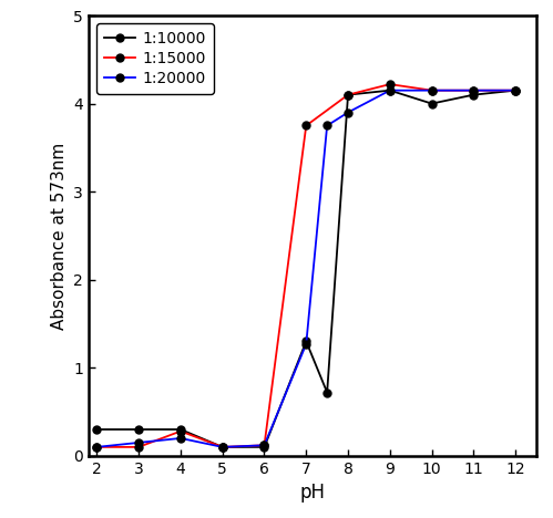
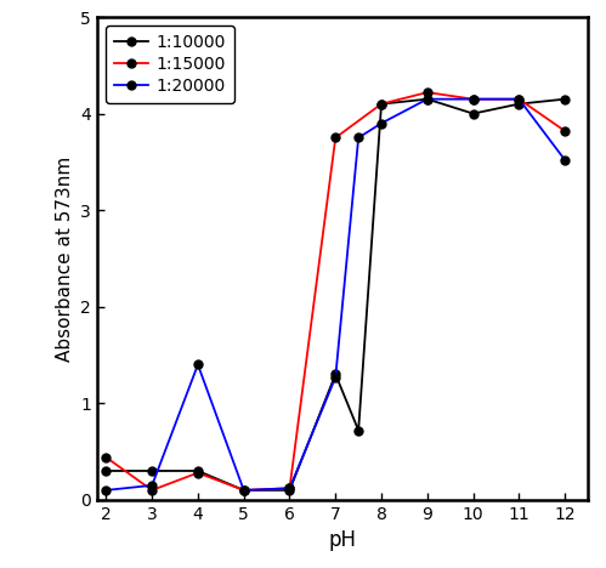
1:15000/2: 0.10 -> 0.44
1:20000/4: 0.20 -> 1.40
1:15000/12: 4.15 -> 3.82
1:20000/12: 4.15 -> 3.52
